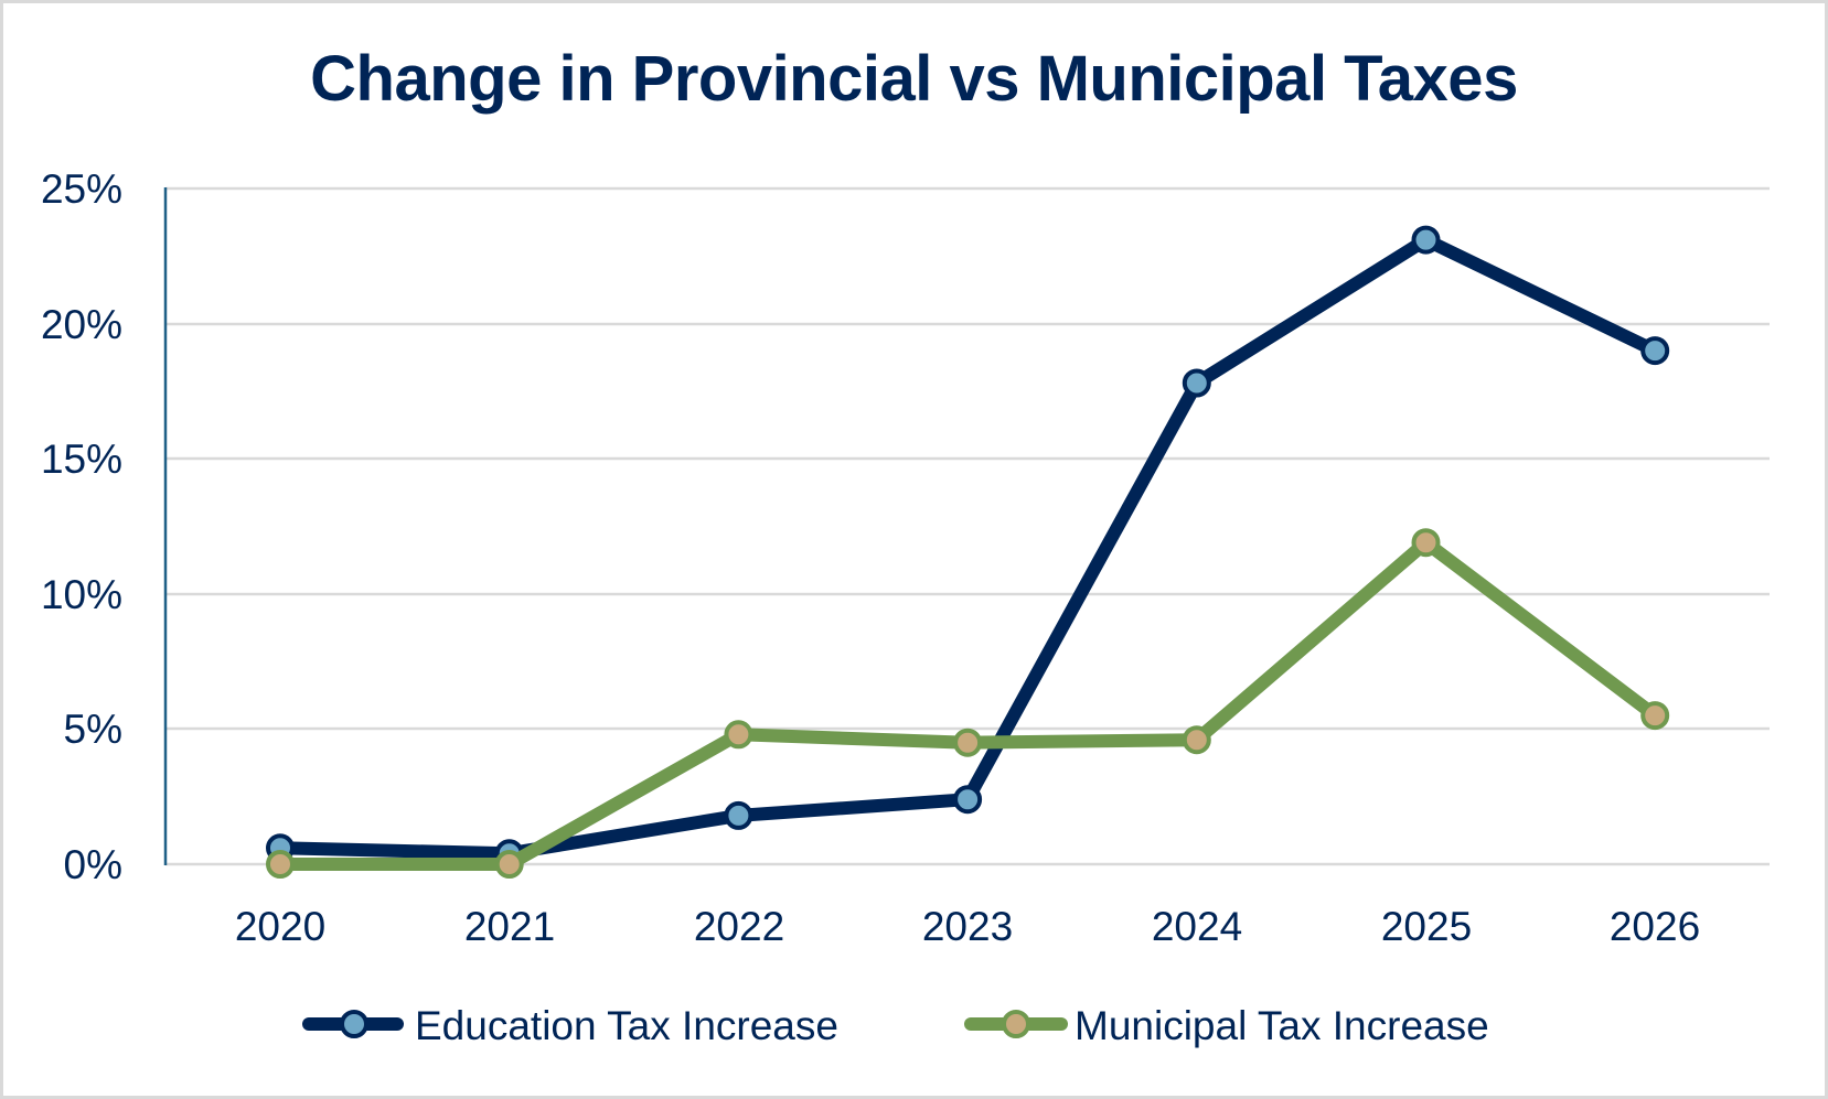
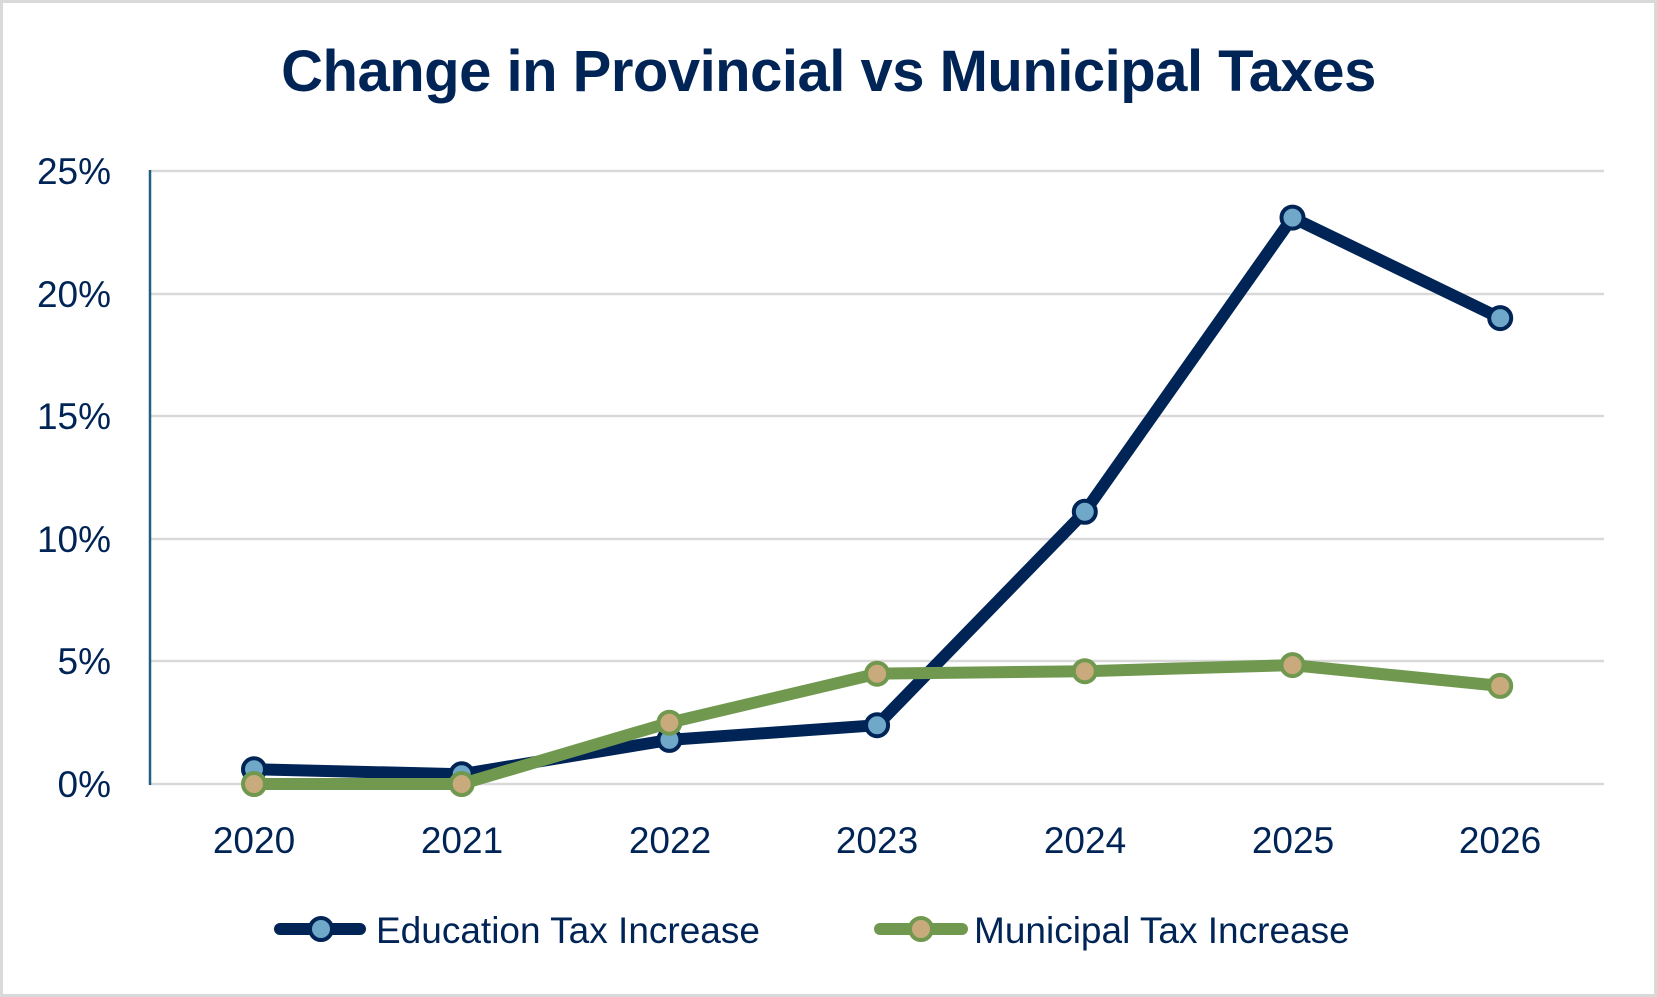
Municipal Tax Increase/2022: 4.8% -> 2.5%
Education Tax Increase/2024: 17.8% -> 11.1%
Municipal Tax Increase/2025: 11.9% -> 4.8%
Municipal Tax Increase/2026: 5.5% -> 4.0%
